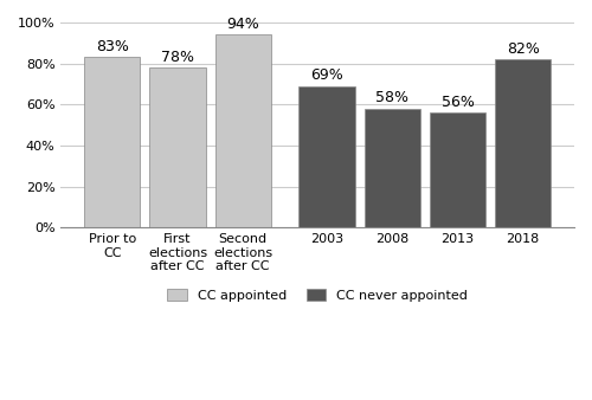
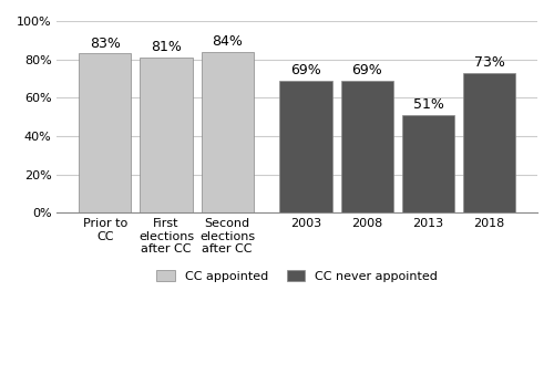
First elections after CC: 78% -> 81%
Second elections after CC: 94% -> 84%
2008: 58% -> 69%
2013: 56% -> 51%
2018: 82% -> 73%
